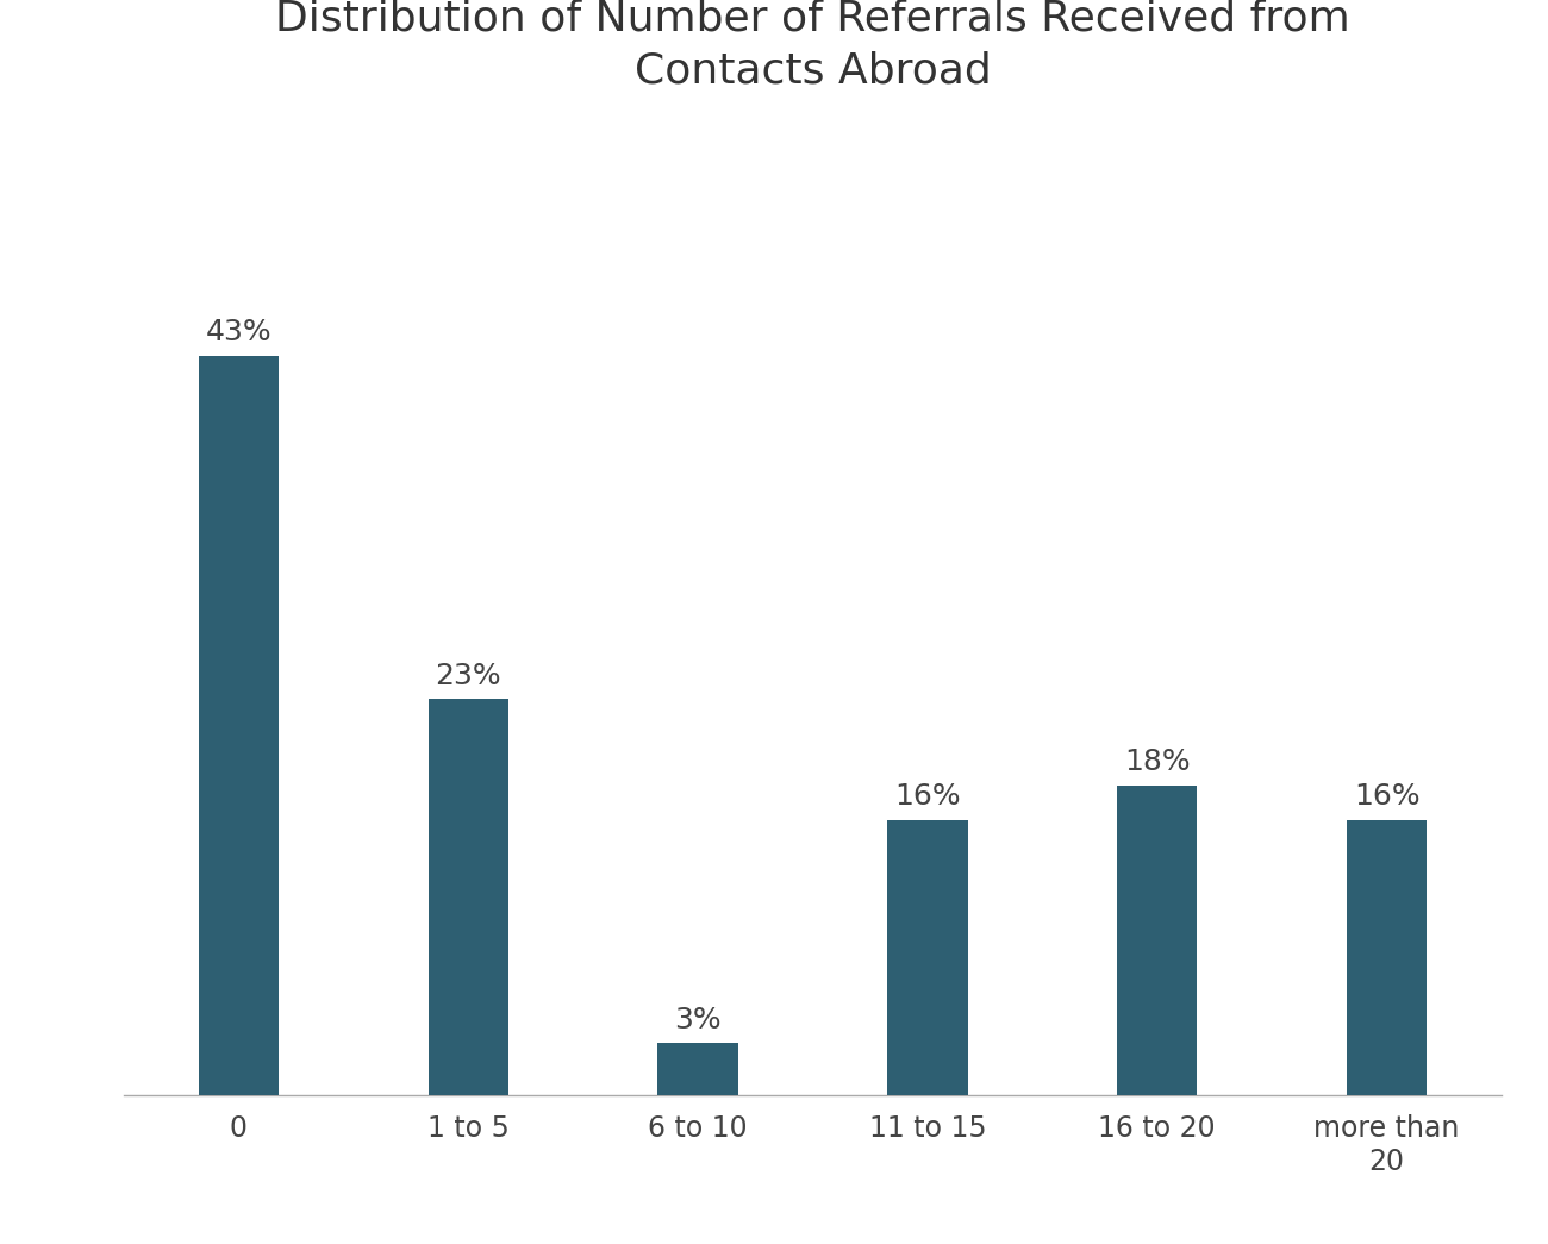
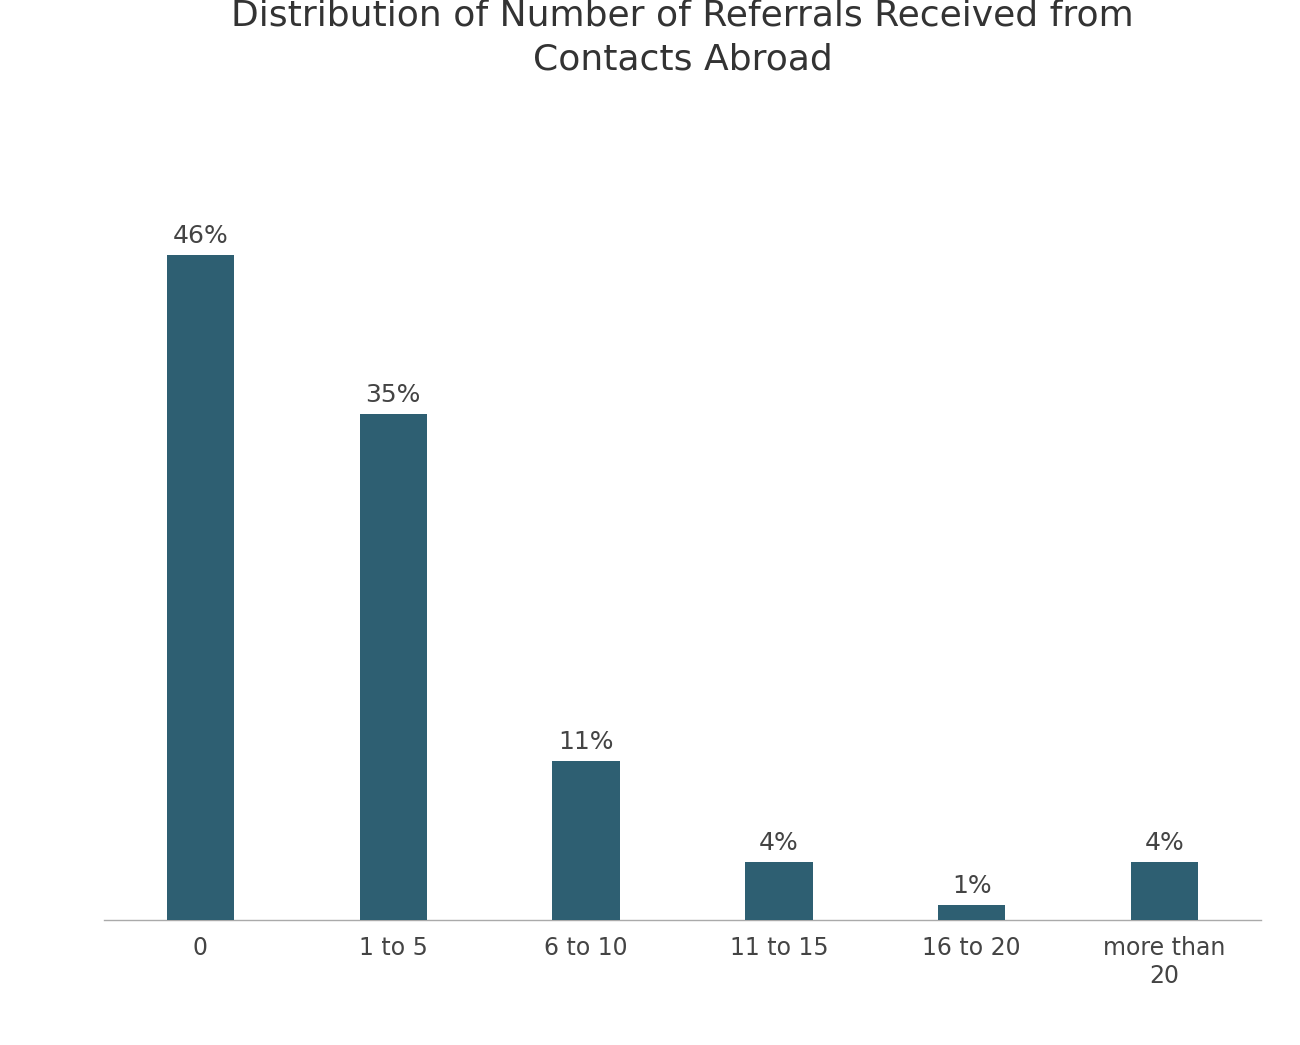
0: 43% -> 46%
1 to 5: 23% -> 35%
6 to 10: 3% -> 11%
11 to 15: 16% -> 4%
16 to 20: 18% -> 1%
more than 20: 16% -> 4%
